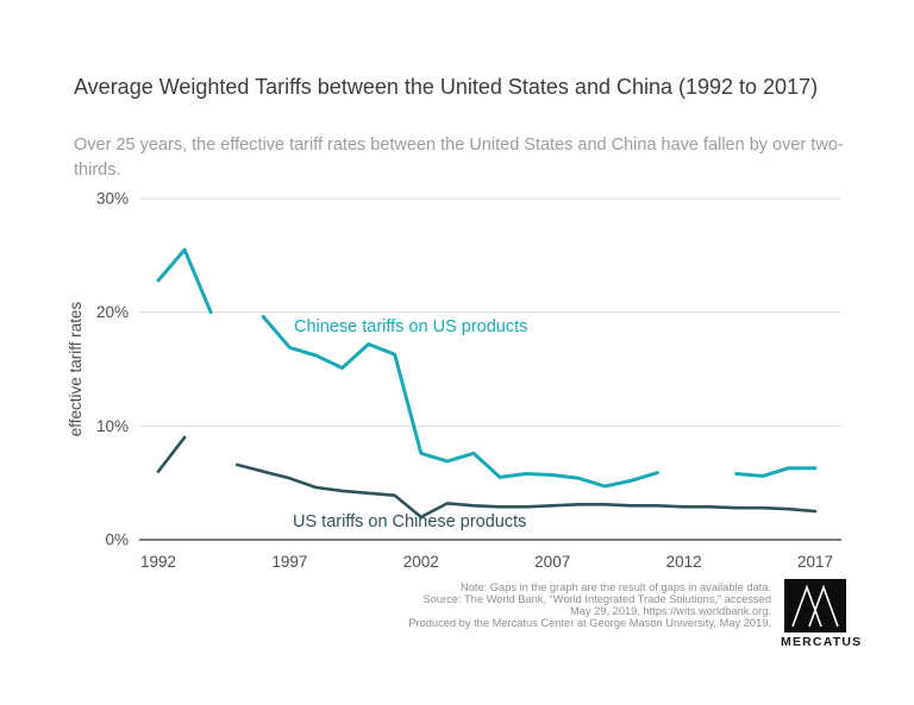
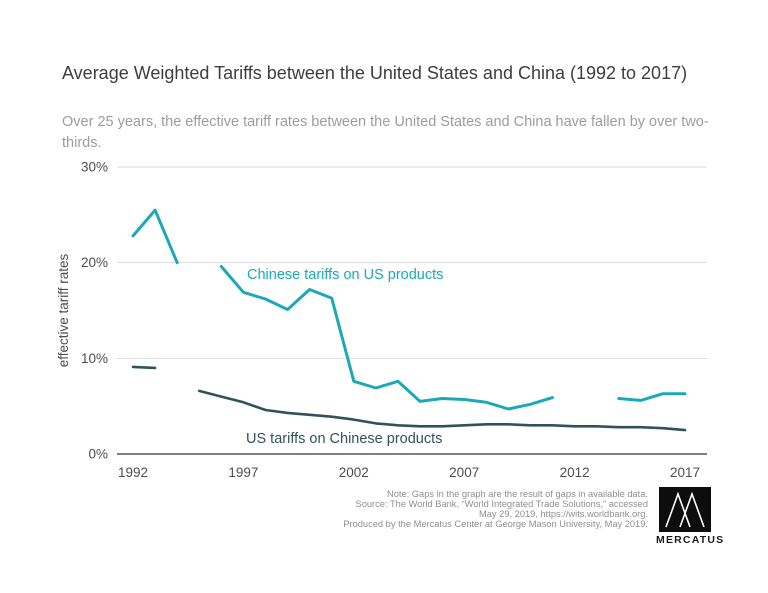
US tariffs on Chinese products/1992: 6% -> 9%
US tariffs on Chinese products/2002: 2% -> 4%
